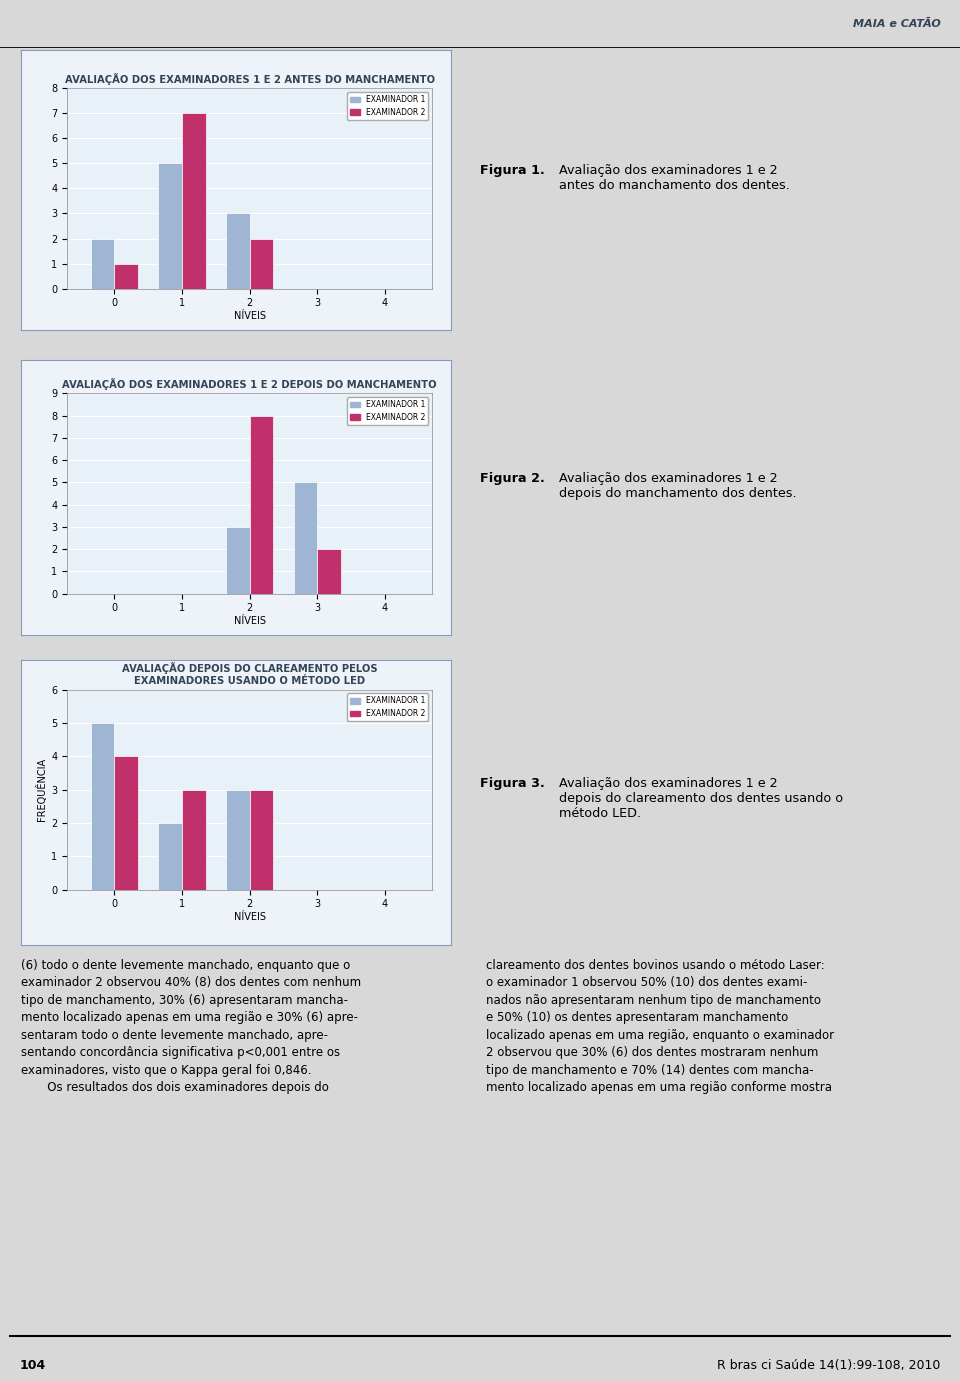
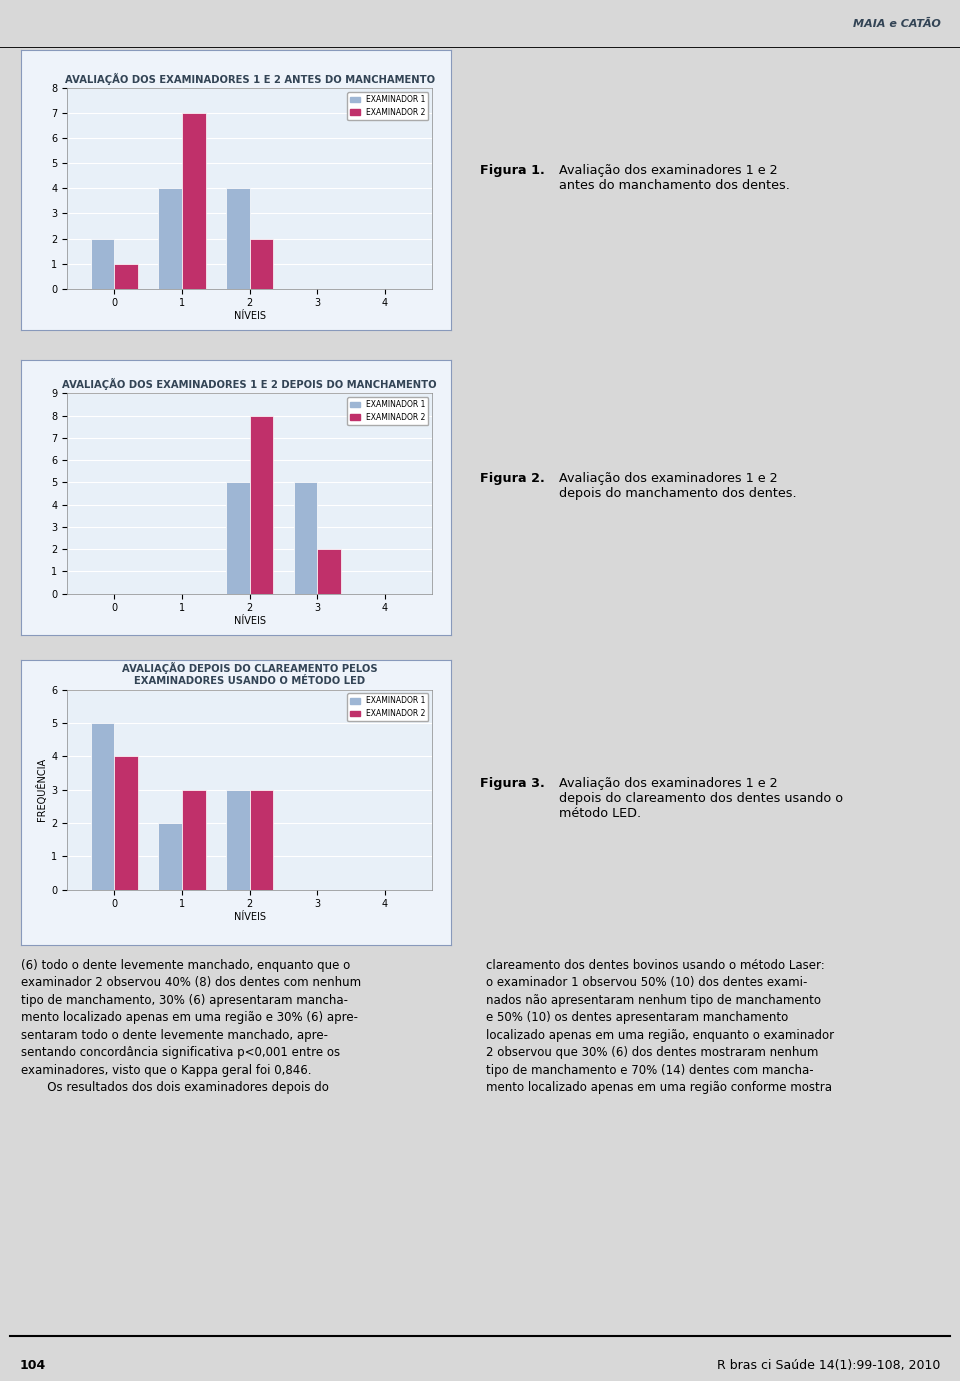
AVALIAÇÃO DOS EXAMINADORES 1 E 2 ANTES DO MANCHAMENTO/EXAMINADOR 1/1: 5 -> 4
AVALIAÇÃO DOS EXAMINADORES 1 E 2 ANTES DO MANCHAMENTO/EXAMINADOR 1/2: 3 -> 4
AVALIAÇÃO DOS EXAMINADORES 1 E 2 DEPOIS DO MANCHAMENTO/EXAMINADOR 1/2: 3 -> 5
